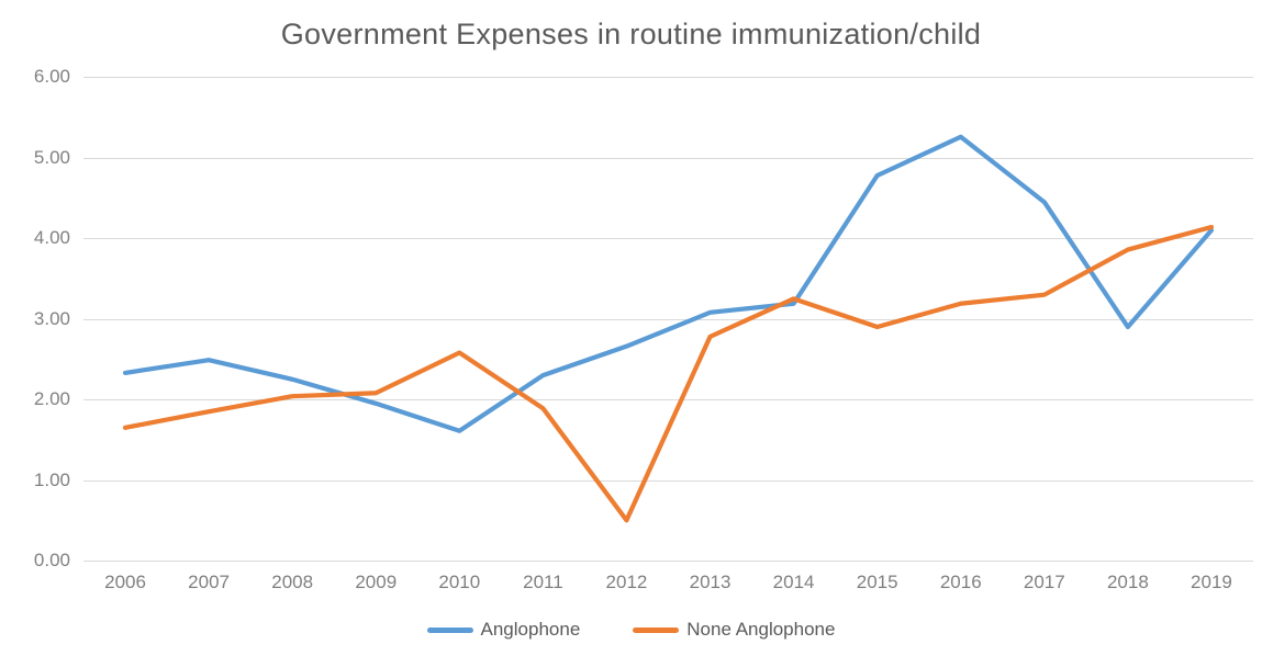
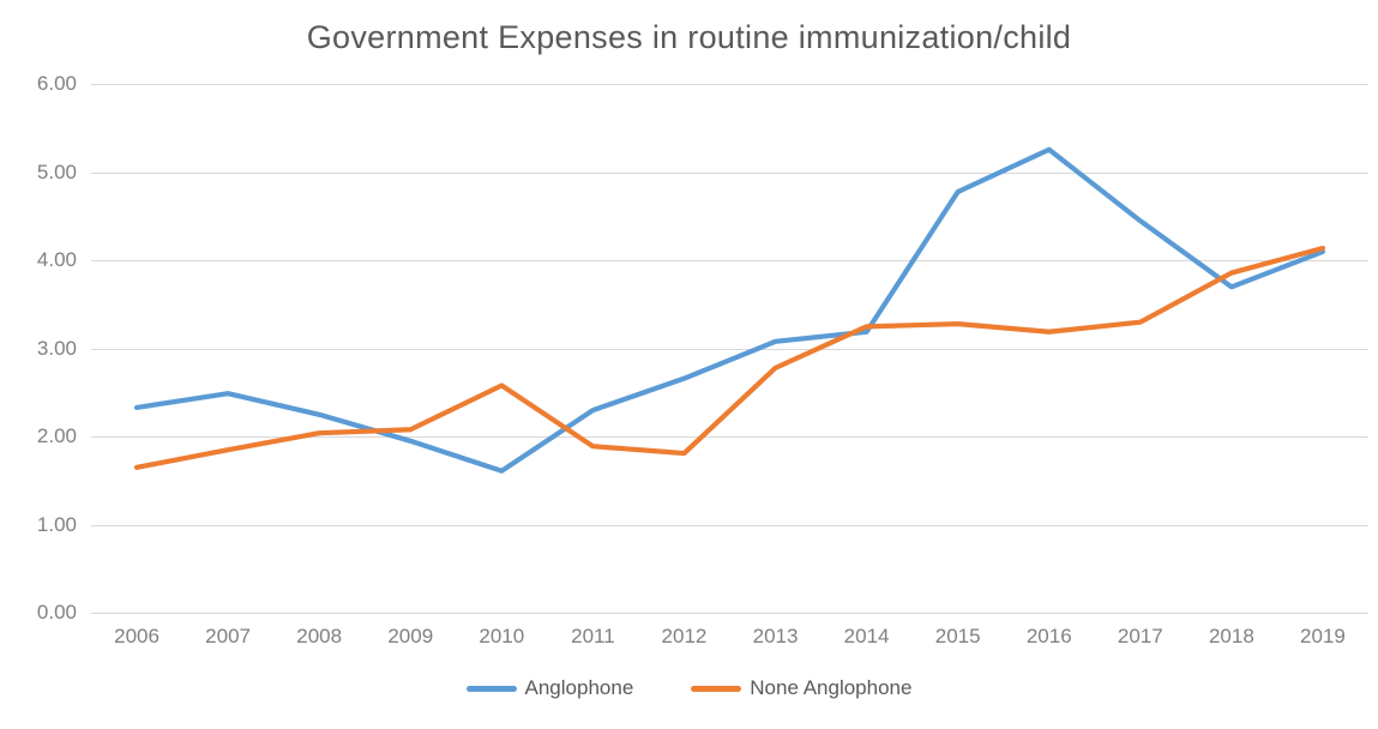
None Anglophone/2012: 0.5 -> 1.8
None Anglophone/2015: 2.9 -> 3.3
Anglophone/2018: 2.9 -> 3.7
